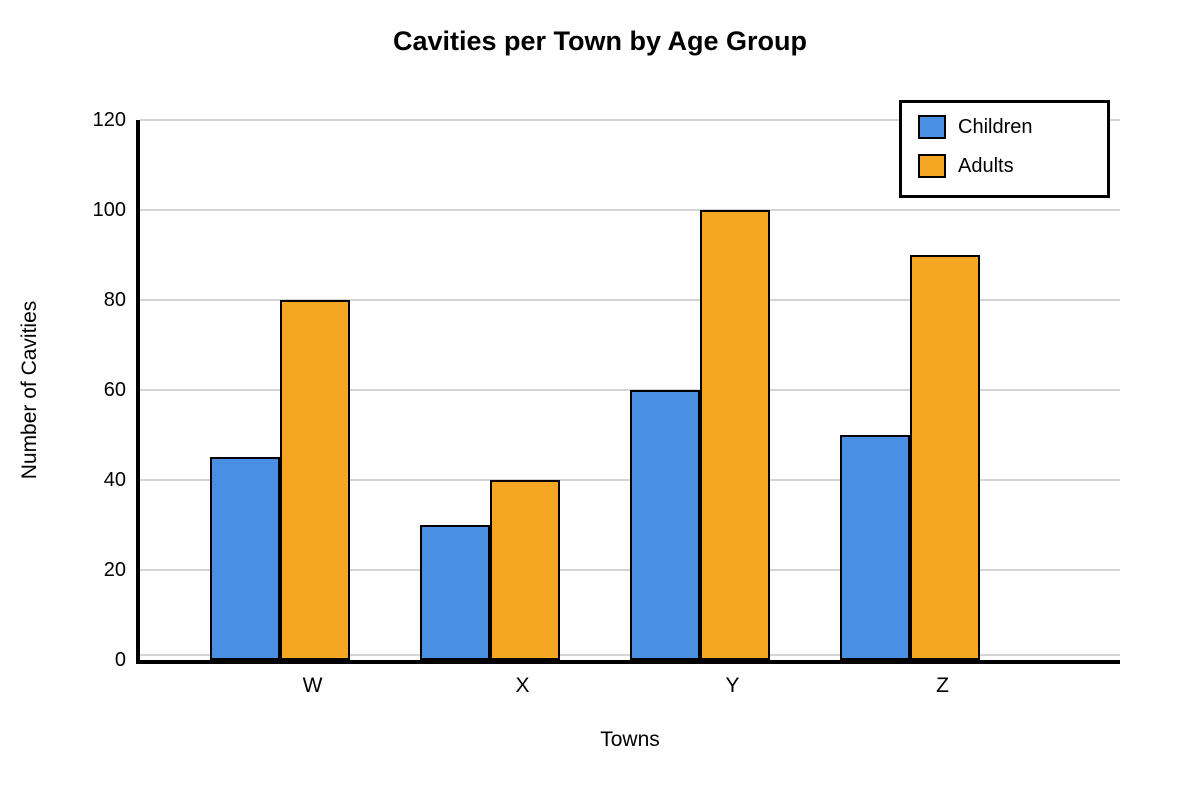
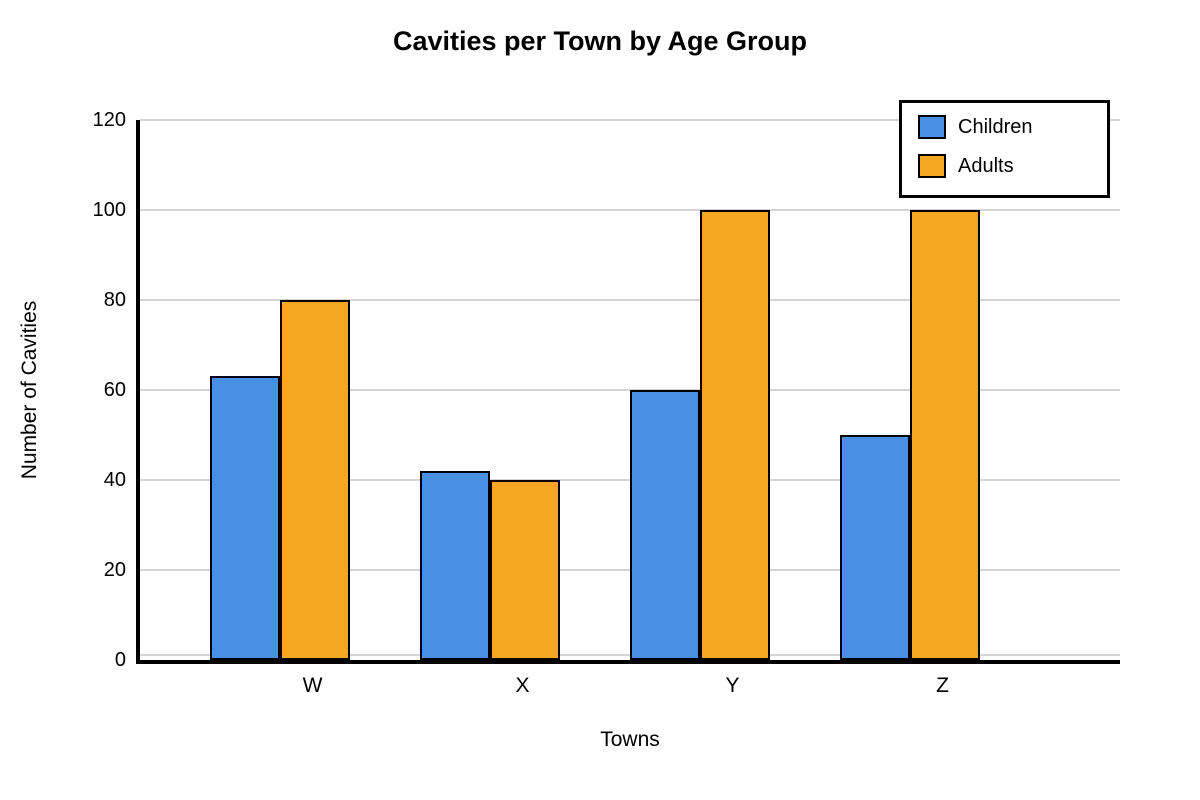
Children/W: 45 -> 63
Children/X: 30 -> 42
Adults/Z: 90 -> 100
